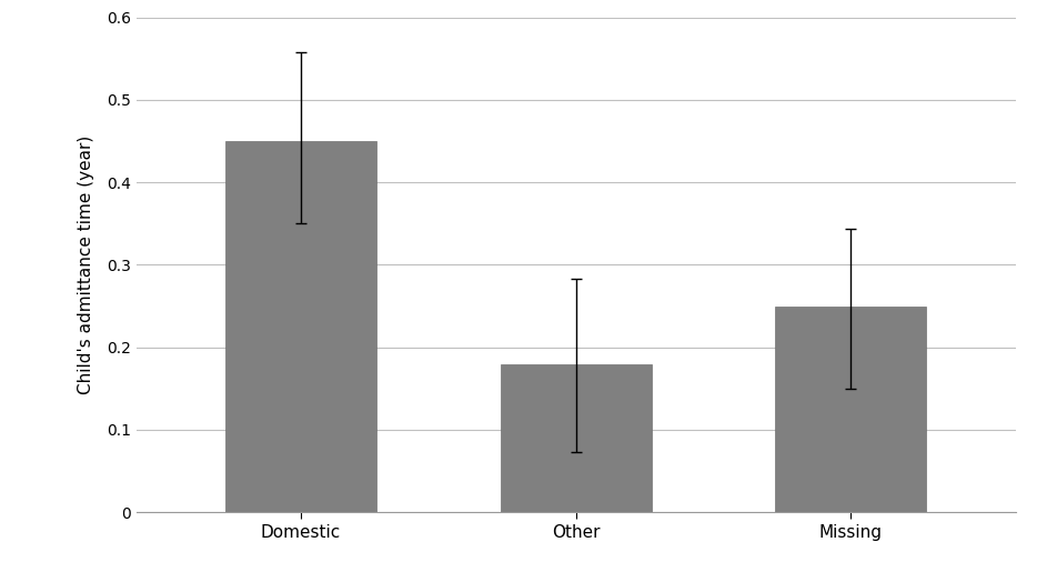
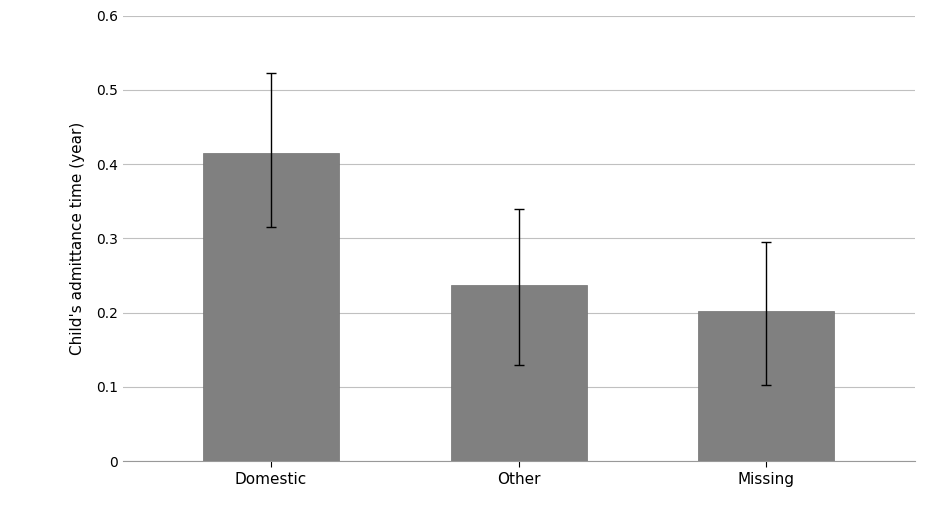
Domestic: 0.450 -> 0.415
Other: 0.180 -> 0.237
Missing: 0.250 -> 0.202
